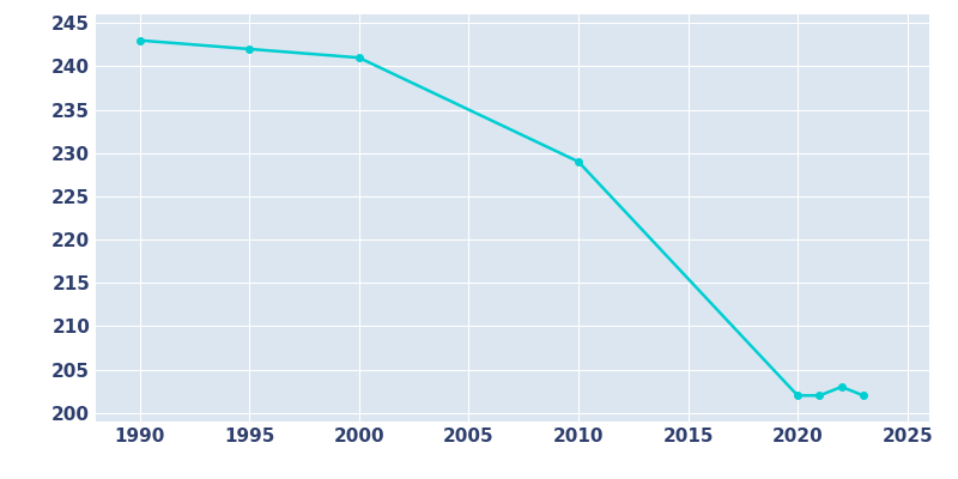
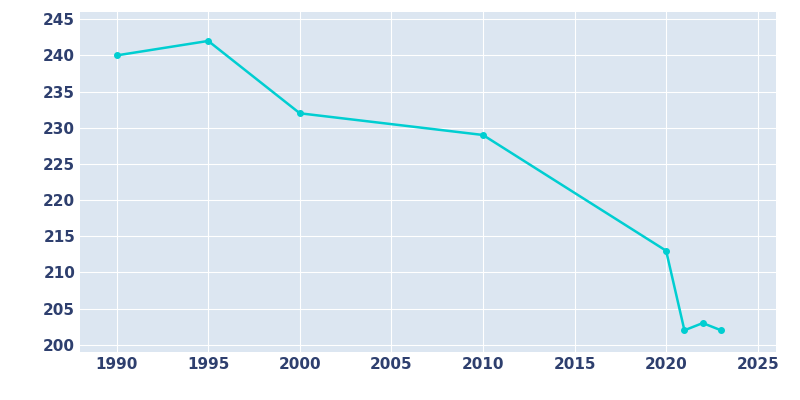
1990: 243 -> 240
2000: 241 -> 232
2020: 202 -> 213
